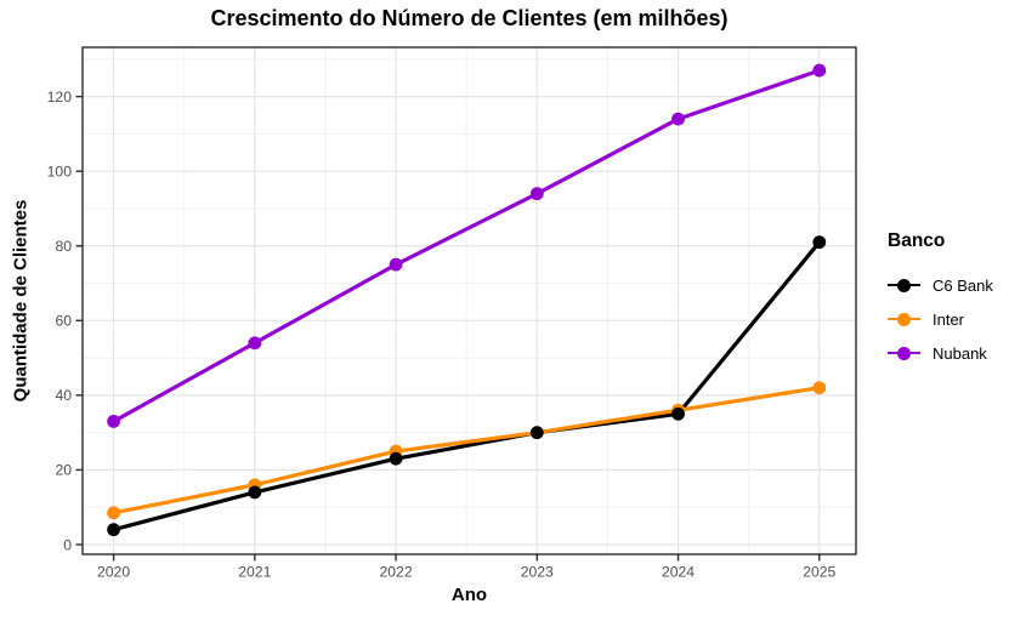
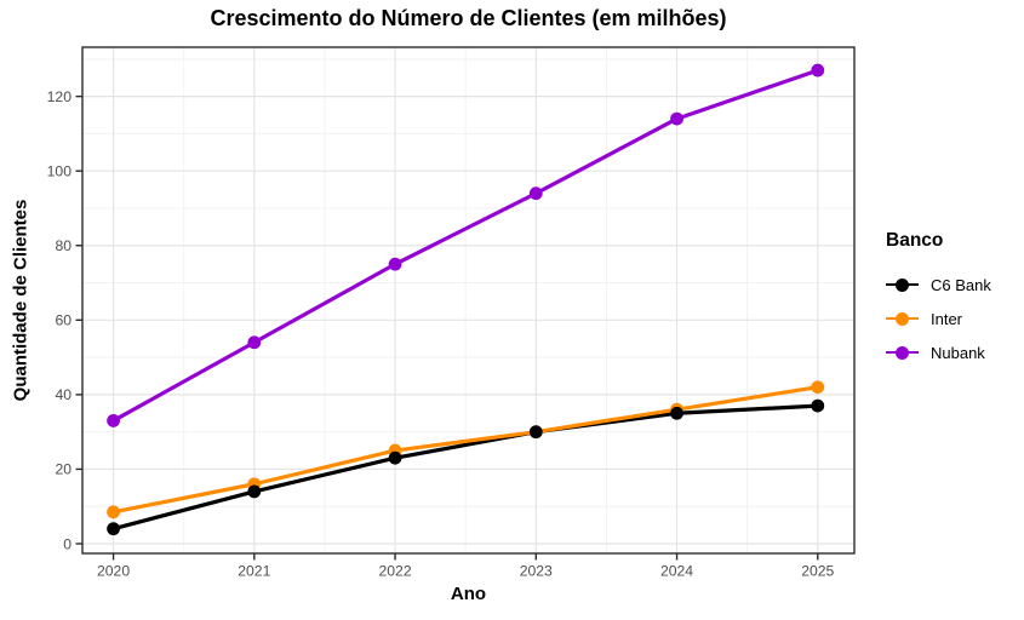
C6 Bank/2025: 81 -> 37
